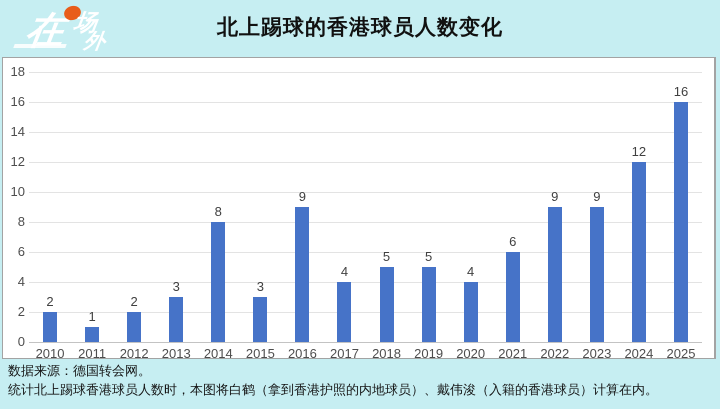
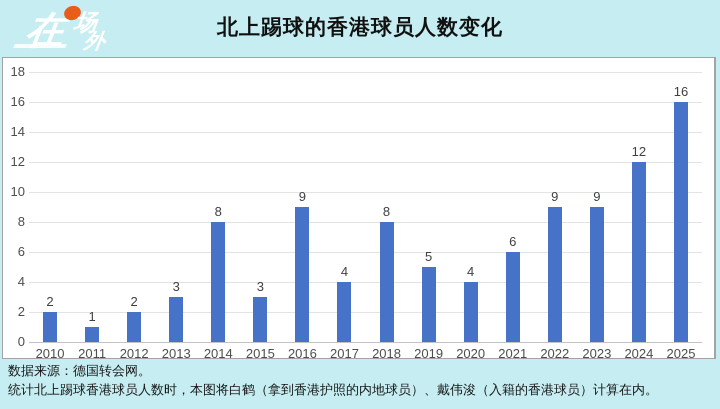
2018: 5 -> 8
